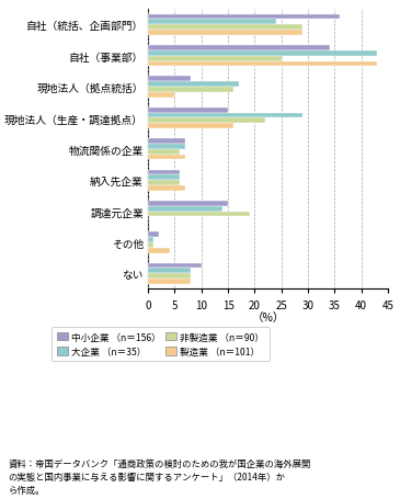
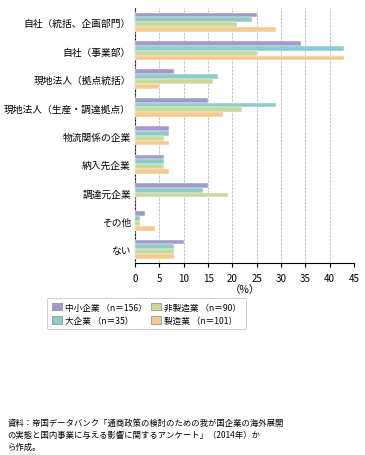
中小企業 （n＝156）/自社（統括、企画部門）: 36 -> 25
非製造業 （n＝90）/自社（統括、企画部門）: 29 -> 21
製造業 （n＝101）/現地法人（生産・調達拠点）: 16 -> 18
